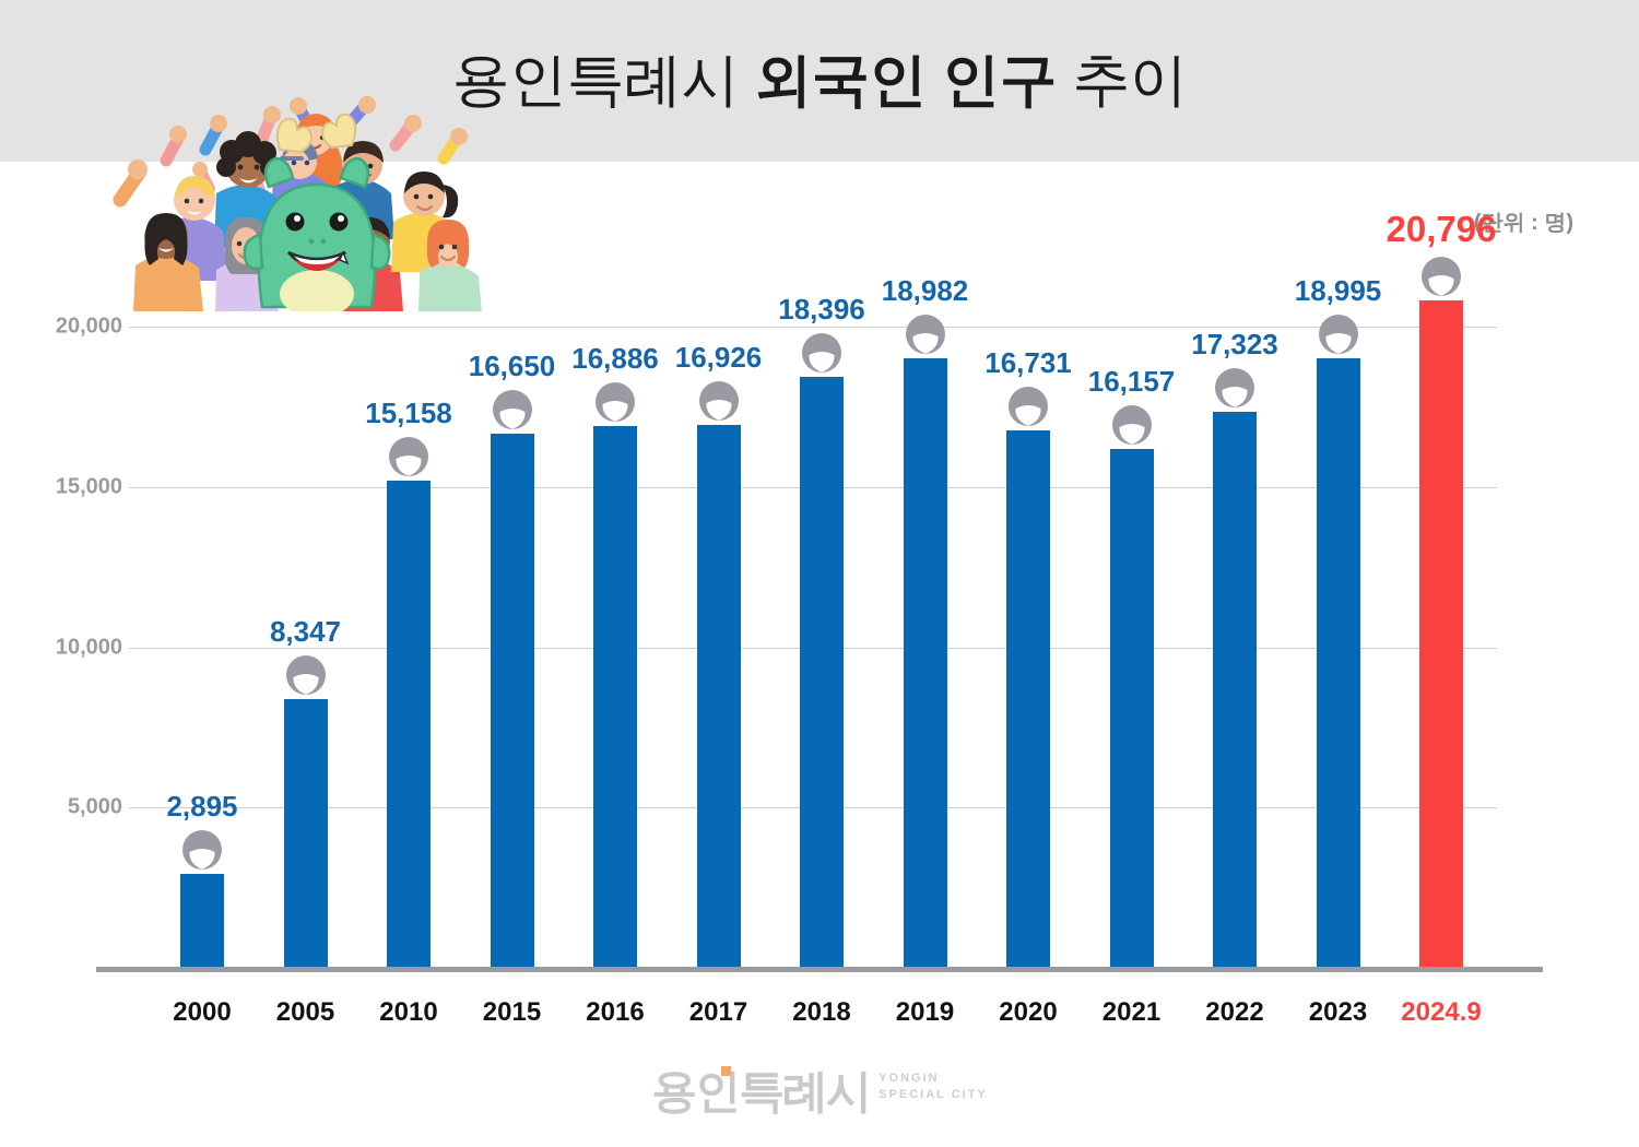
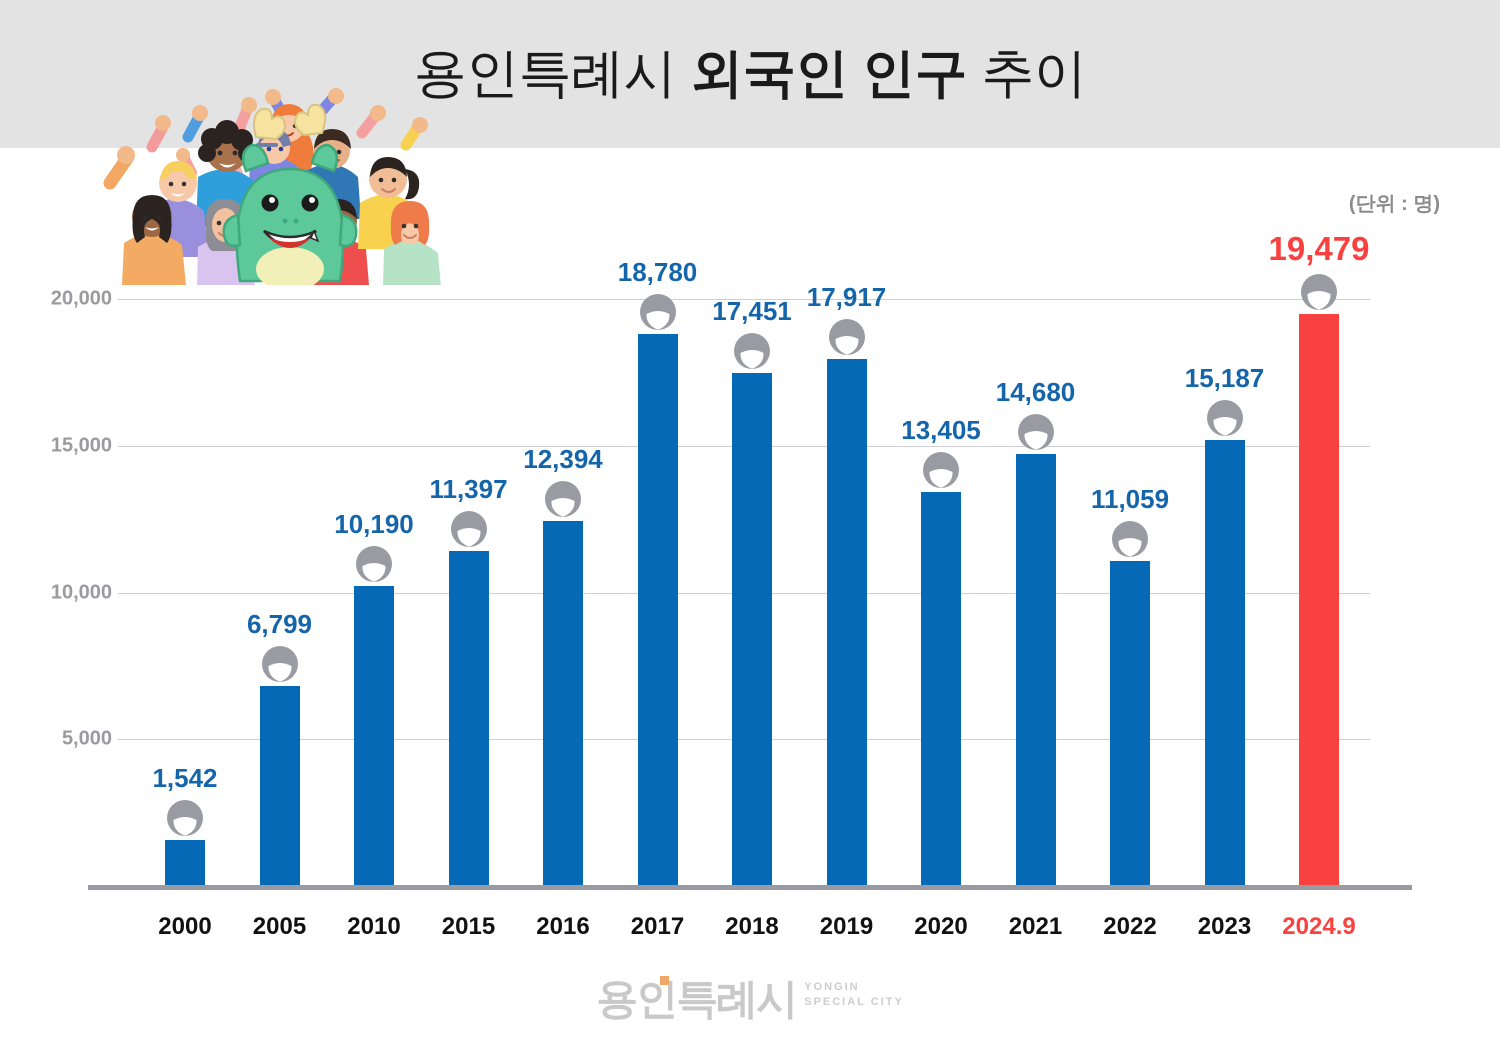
2000: 2,895 -> 1,542
2005: 8,347 -> 6,799
2010: 15,158 -> 10,190
2015: 16,650 -> 11,397
2016: 16,886 -> 12,394
2017: 16,926 -> 18,780
2018: 18,396 -> 17,451
2019: 18,982 -> 17,917
2020: 16,731 -> 13,405
2021: 16,157 -> 14,680
2022: 17,323 -> 11,059
2023: 18,995 -> 15,187
2024.9: 20,796 -> 19,479
